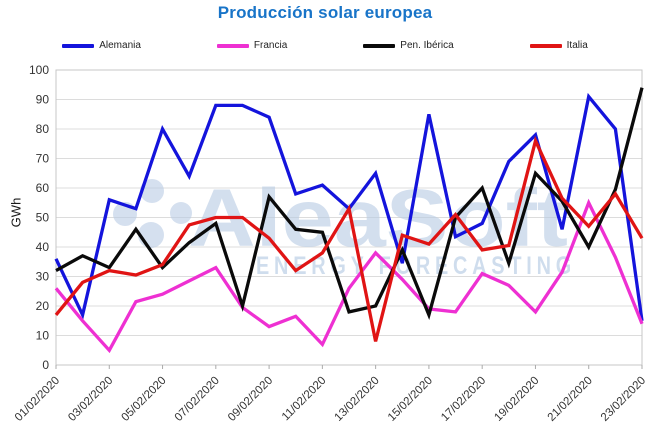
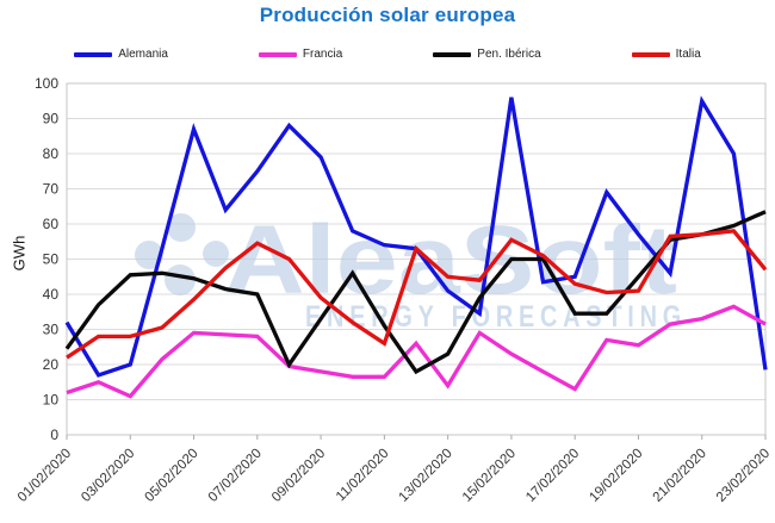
Alemania/01/02/2020: 36 -> 32
Francia/01/02/2020: 26 -> 12
Pen. Ibérica/01/02/2020: 32 -> 24
Italia/01/02/2020: 17 -> 22
Alemania/03/02/2020: 56 -> 20
Francia/03/02/2020: 5 -> 11
Pen. Ibérica/03/02/2020: 33 -> 46
Italia/03/02/2020: 32 -> 28
Alemania/05/02/2020: 80 -> 87
Francia/05/02/2020: 24 -> 29
Pen. Ibérica/05/02/2020: 33 -> 44
Italia/05/02/2020: 34 -> 38
Alemania/07/02/2020: 88 -> 75
Francia/07/02/2020: 33 -> 28
Pen. Ibérica/07/02/2020: 48 -> 40
Italia/07/02/2020: 50 -> 54
Alemania/09/02/2020: 84 -> 79
Francia/09/02/2020: 13 -> 18
Pen. Ibérica/09/02/2020: 57 -> 33
Italia/09/02/2020: 43 -> 39
Alemania/11/02/2020: 61 -> 54
Francia/11/02/2020: 7 -> 16
Pen. Ibérica/11/02/2020: 45 -> 31
Italia/11/02/2020: 38 -> 26
Alemania/13/02/2020: 65 -> 41
Francia/13/02/2020: 38 -> 14
Pen. Ibérica/13/02/2020: 20 -> 23
Italia/13/02/2020: 8 -> 45
Alemania/15/02/2020: 85 -> 96
Francia/15/02/2020: 19 -> 23
Pen. Ibérica/15/02/2020: 17 -> 50
Italia/15/02/2020: 41 -> 56
Alemania/17/02/2020: 48 -> 45
Francia/17/02/2020: 31 -> 13
Pen. Ibérica/17/02/2020: 60 -> 34
Italia/17/02/2020: 39 -> 43
Alemania/19/02/2020: 78 -> 57
Francia/19/02/2020: 18 -> 26
Pen. Ibérica/19/02/2020: 65 -> 45
Italia/19/02/2020: 76 -> 41
Alemania/21/02/2020: 91 -> 95
Francia/21/02/2020: 55 -> 33
Pen. Ibérica/21/02/2020: 40 -> 57
Italia/21/02/2020: 47 -> 57
Alemania/23/02/2020: 15 -> 18
Francia/23/02/2020: 14 -> 32
Pen. Ibérica/23/02/2020: 94 -> 64
Italia/23/02/2020: 43 -> 47
